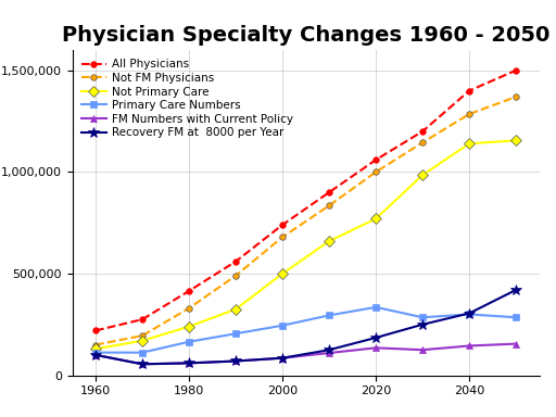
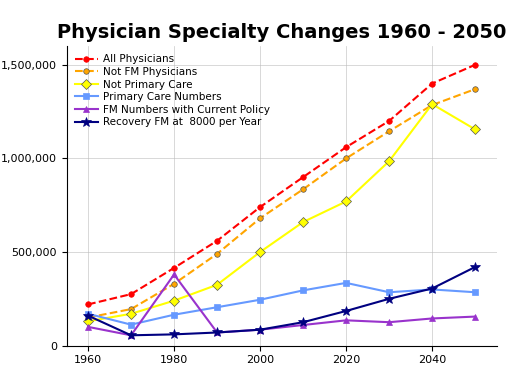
Primary Care Numbers/1960: 110,000 -> 170,000
Recovery FM at 8000 per Year/1960: 100,000 -> 160,000
FM Numbers with Current Policy/1980: 60,000 -> 380,000
Not Primary Care/2040: 1,140,000 -> 1,290,000
